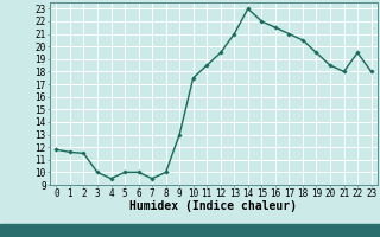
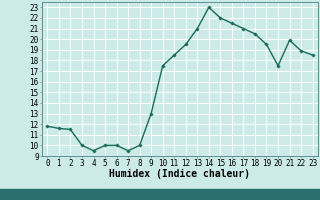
20: 18.5 -> 17.5
21: 18.0 -> 19.9
22: 19.5 -> 18.9
23: 18.0 -> 18.5
